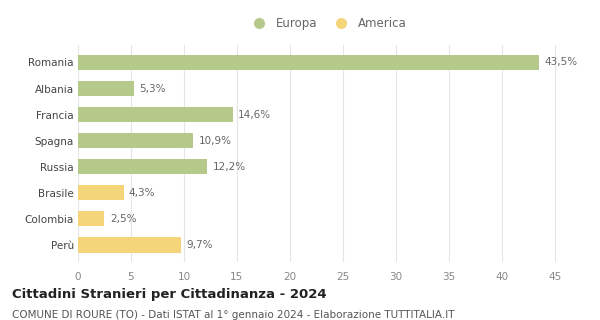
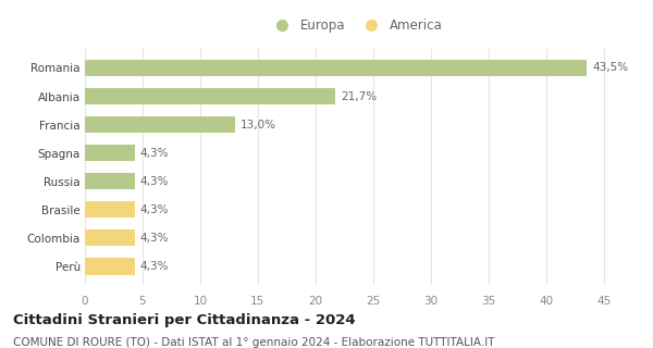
Albania: 5,3% -> 21,7%
Francia: 14,6% -> 13,0%
Spagna: 10,9% -> 4,3%
Russia: 12,2% -> 4,3%
Colombia: 2,5% -> 4,3%
Perù: 9,7% -> 4,3%
